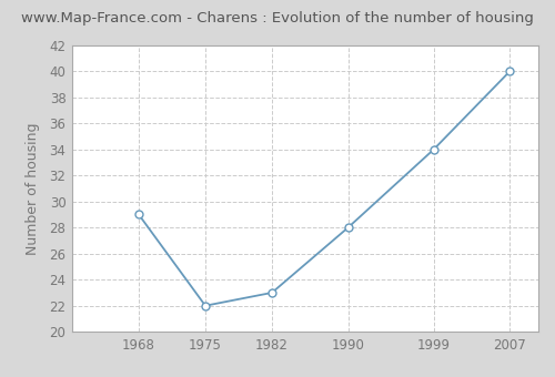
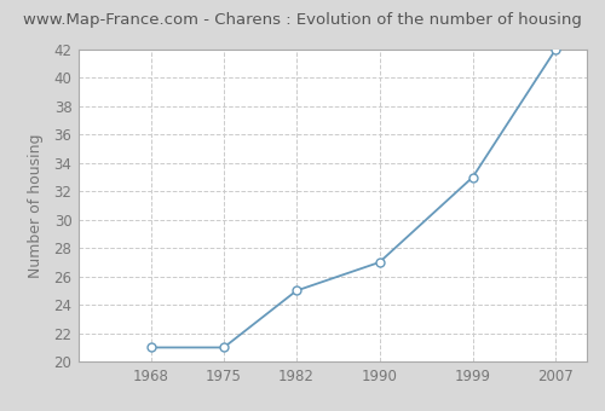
1968: 29 -> 21
1975: 22 -> 21
1982: 23 -> 25
1990: 28 -> 27
1999: 34 -> 33
2007: 40 -> 42
